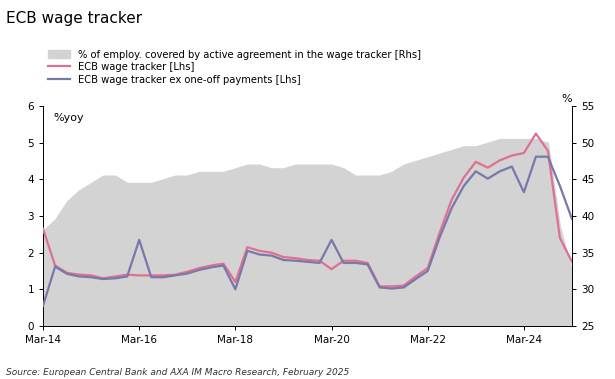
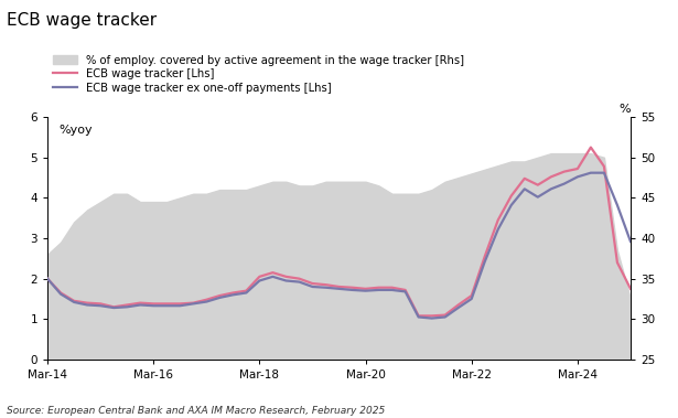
ECB wage tracker [Lhs]/Mar-14: 2.65 -> 2.00
ECB wage tracker ex one-off payments [Lhs]/Mar-14: 0.55 -> 2.00
ECB wage tracker ex one-off payments [Lhs]/Mar-16: 2.35 -> 1.33
ECB wage tracker [Lhs]/Mar-18: 1.20 -> 2.05
ECB wage tracker ex one-off payments [Lhs]/Mar-18: 1.00 -> 1.95
ECB wage tracker [Lhs]/Mar-20: 1.55 -> 1.75
ECB wage tracker ex one-off payments [Lhs]/Mar-20: 2.35 -> 1.70
ECB wage tracker ex one-off payments [Lhs]/Mar-24: 3.65 -> 4.52
